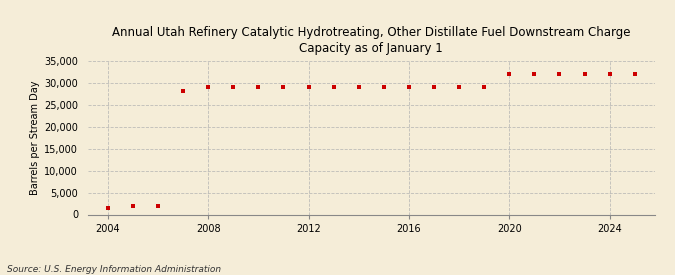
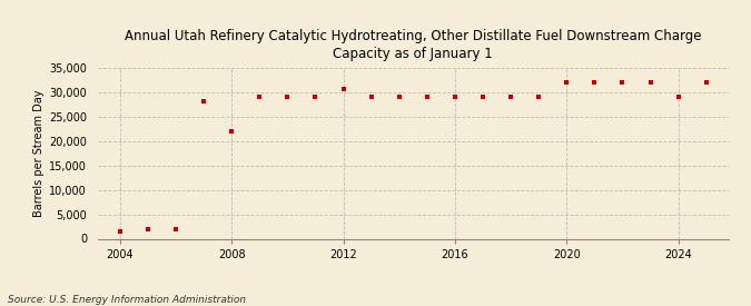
2008: 29,000 -> 22,000
2012: 29,000 -> 30,500
2024: 32,000 -> 29,000
